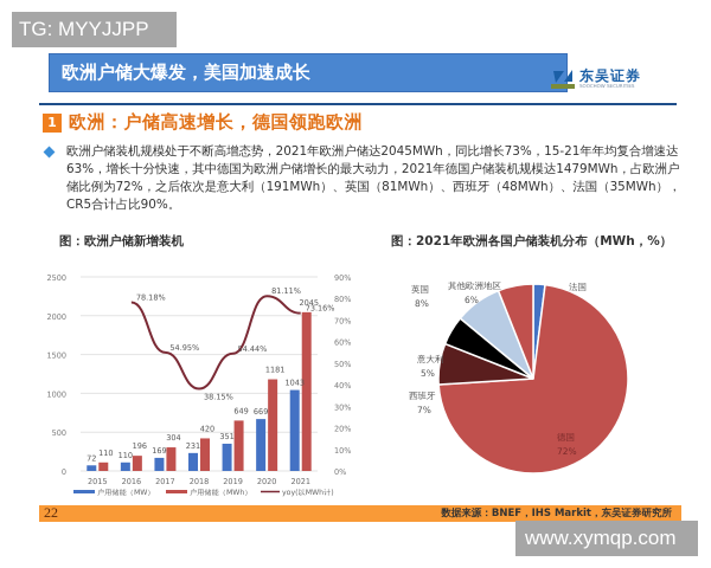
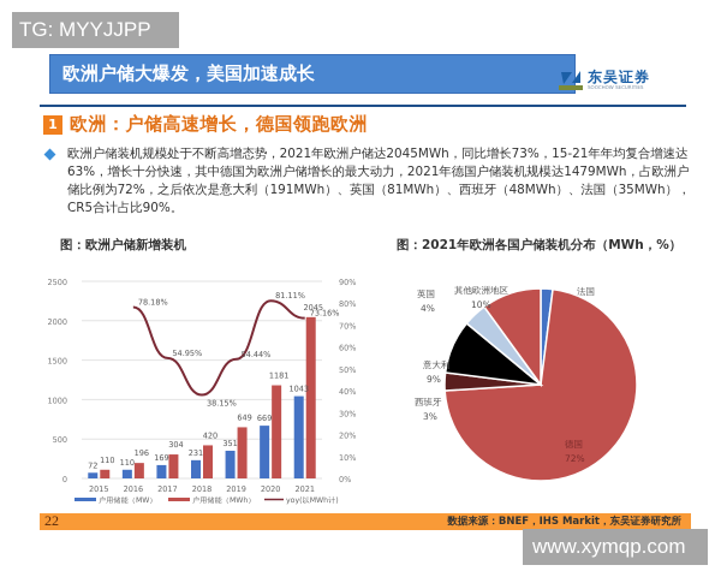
图：2021年欧洲各国户储装机分布（MWh，%）/西班牙: 7% -> 3%
图：2021年欧洲各国户储装机分布（MWh，%）/意大利: 5% -> 9%
图：2021年欧洲各国户储装机分布（MWh，%）/英国: 8% -> 4%
图：2021年欧洲各国户储装机分布（MWh，%）/其他欧洲地区: 6% -> 10%
